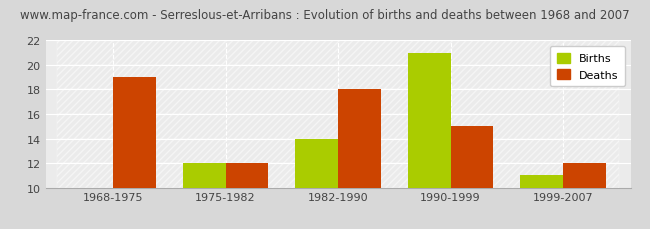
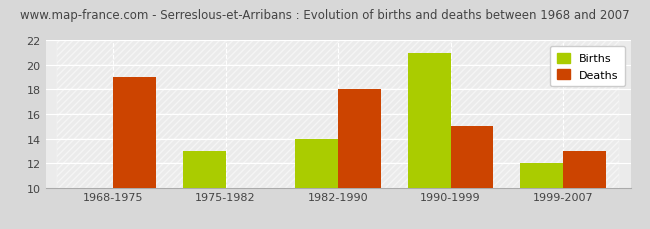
Births/1975-1982: 12 -> 13
Deaths/1975-1982: 12 -> 10
Births/1999-2007: 11 -> 12
Deaths/1999-2007: 12 -> 13
